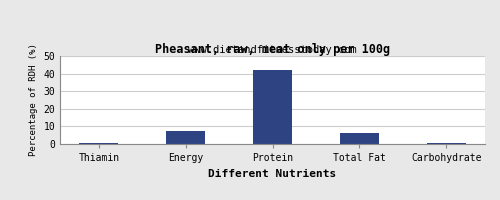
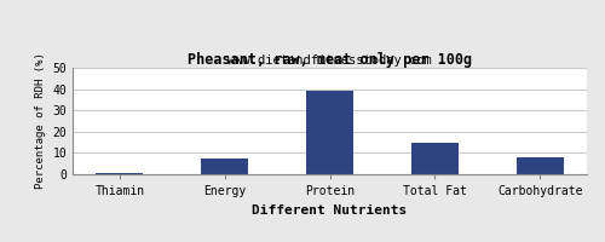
Protein: 42 -> 39
Total Fat: 6 -> 15
Carbohydrate: 1 -> 8
